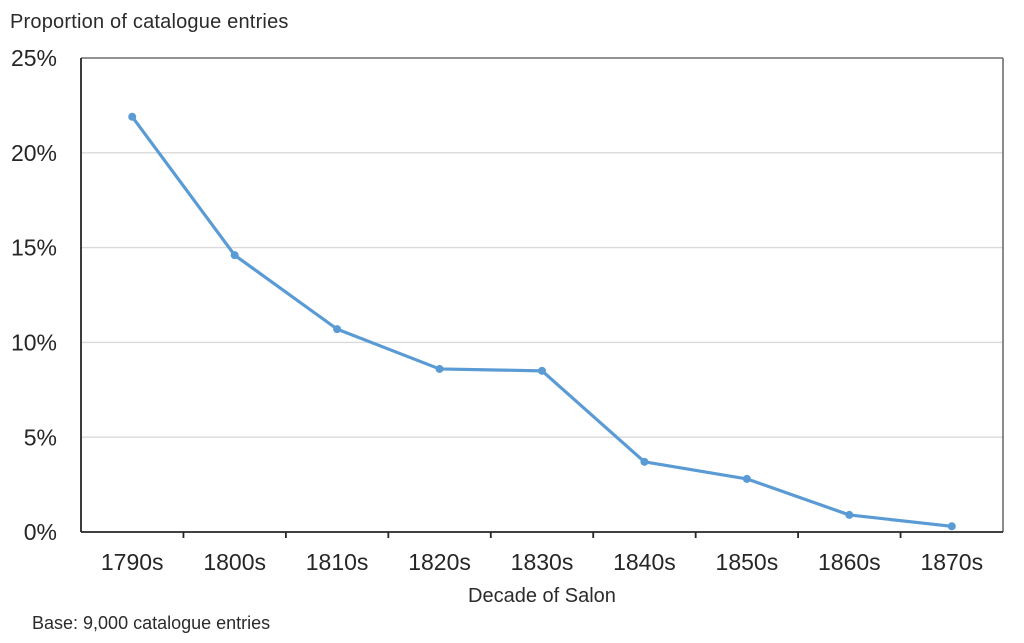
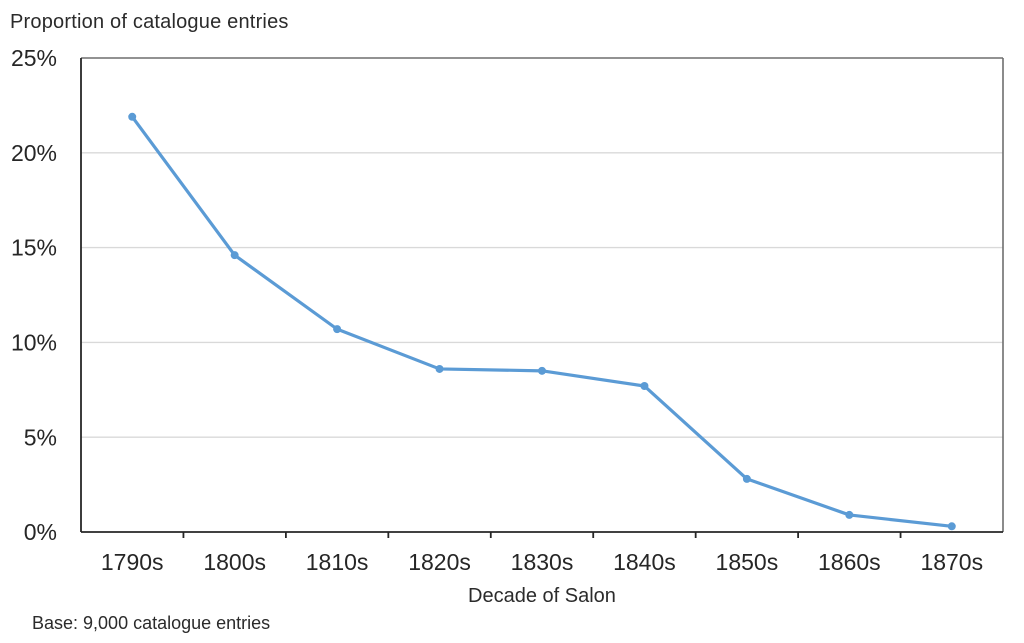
1840s: 3.7% -> 7.7%
